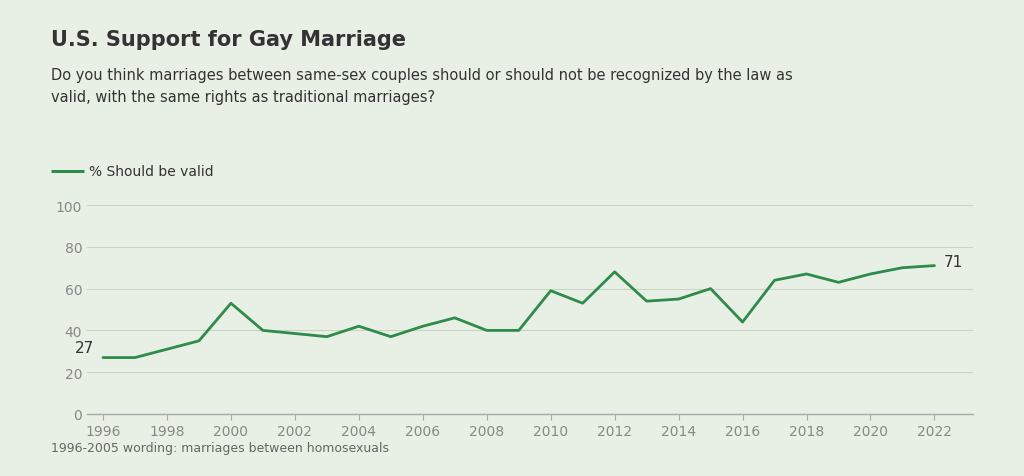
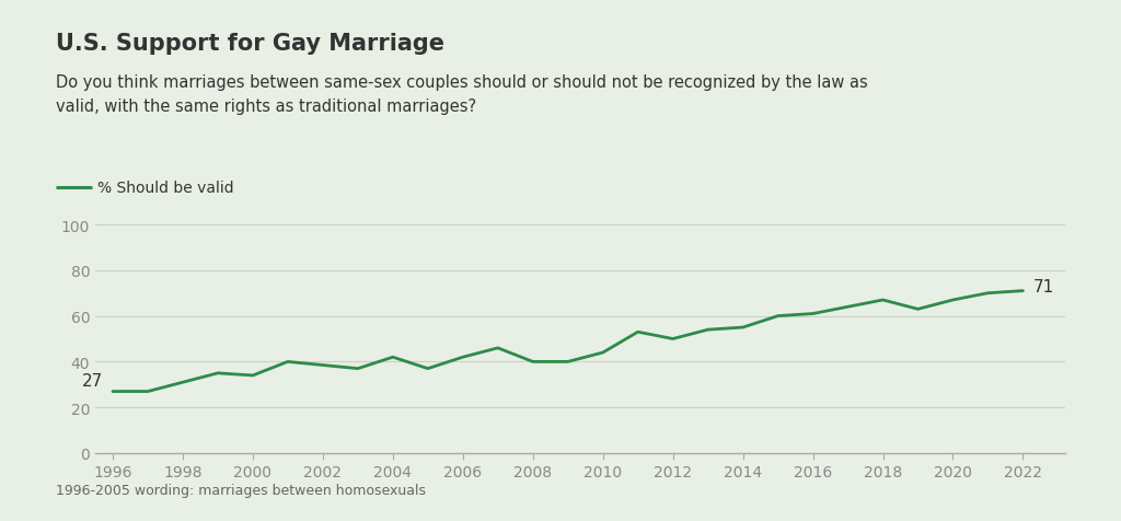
2000: 53 -> 34
2010: 59 -> 44
2012: 68 -> 50
2016: 44 -> 61
